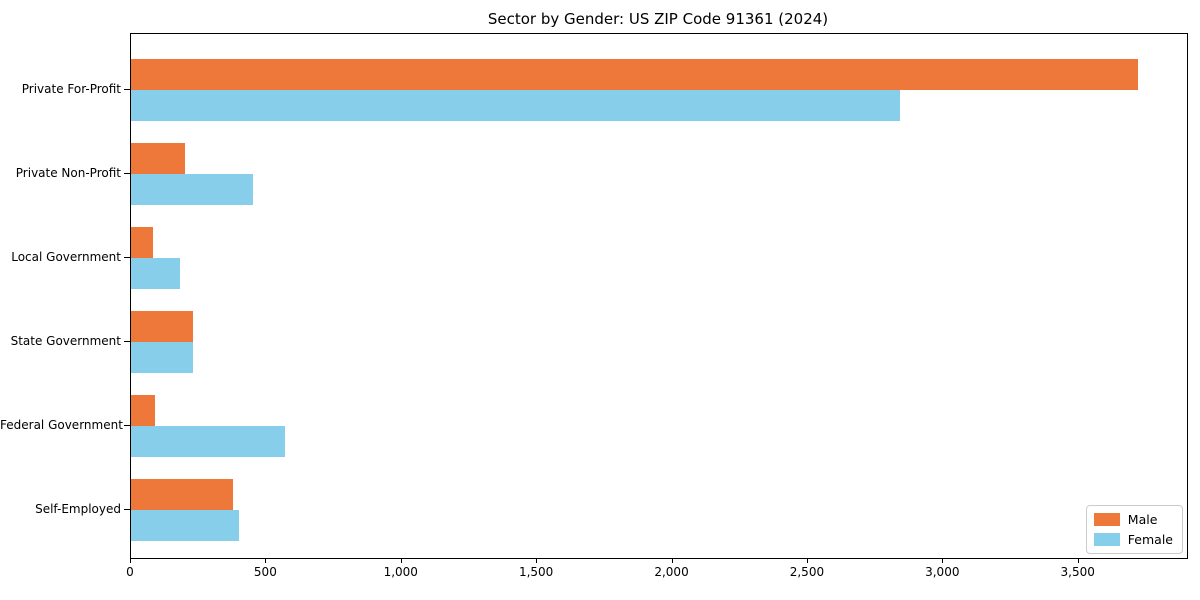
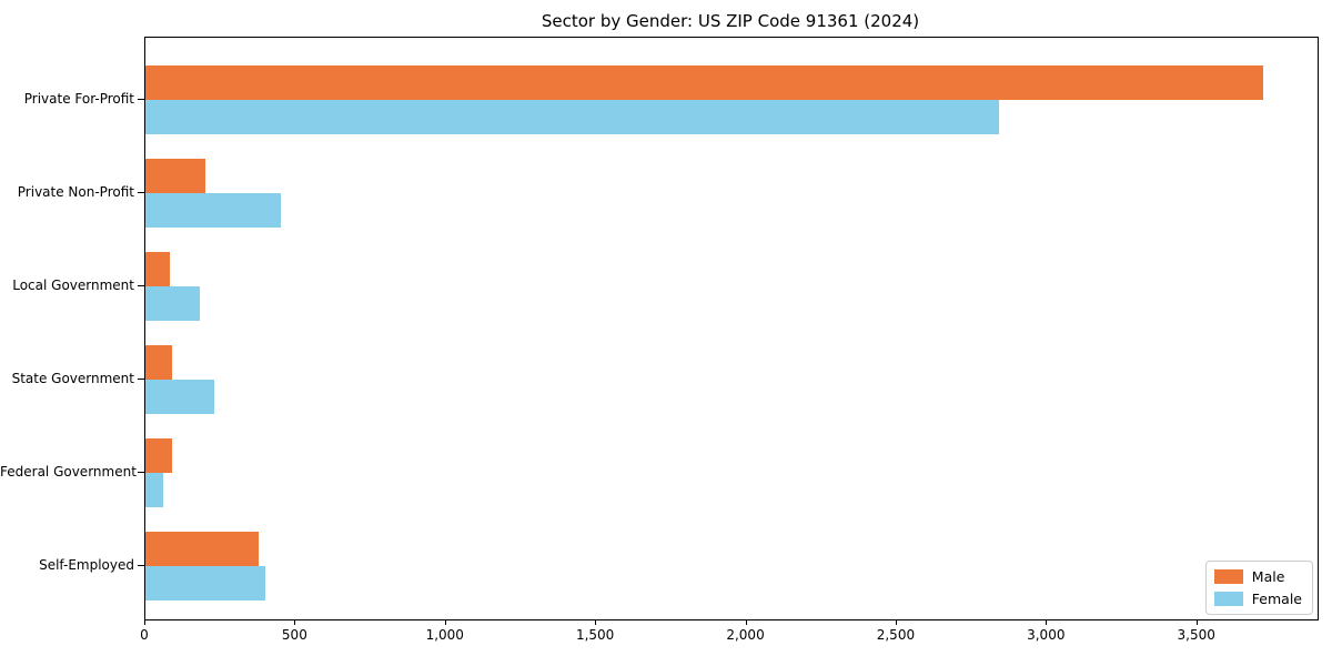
Male/State Government: 230 -> 90
Female/Federal Government: 570 -> 60
